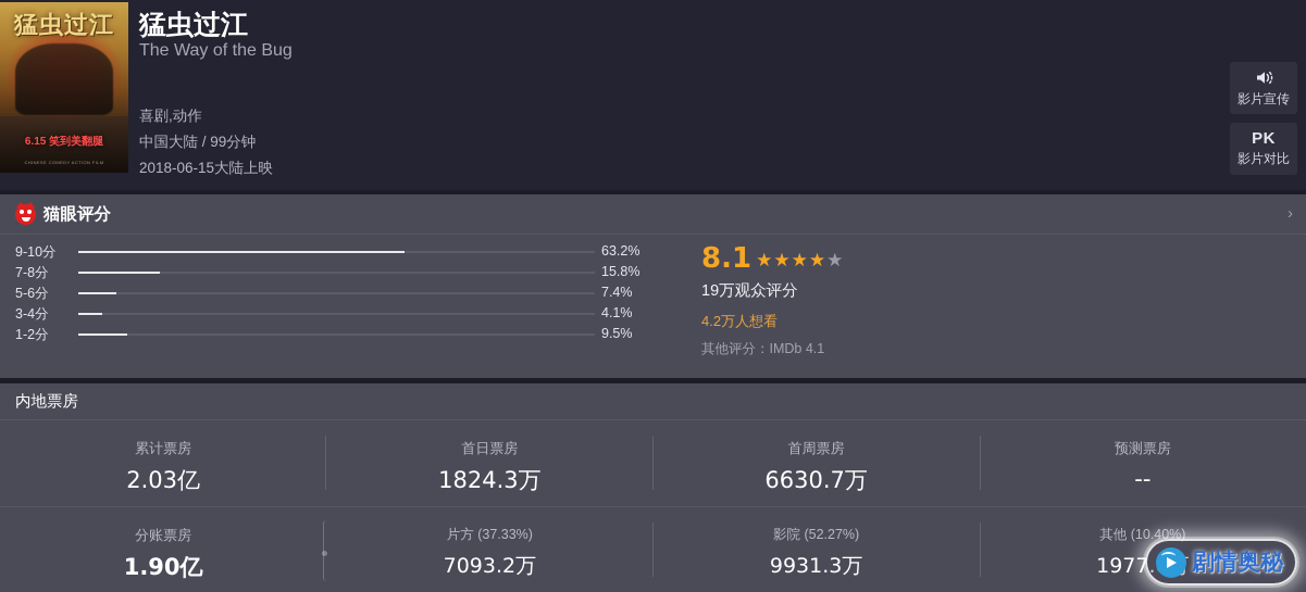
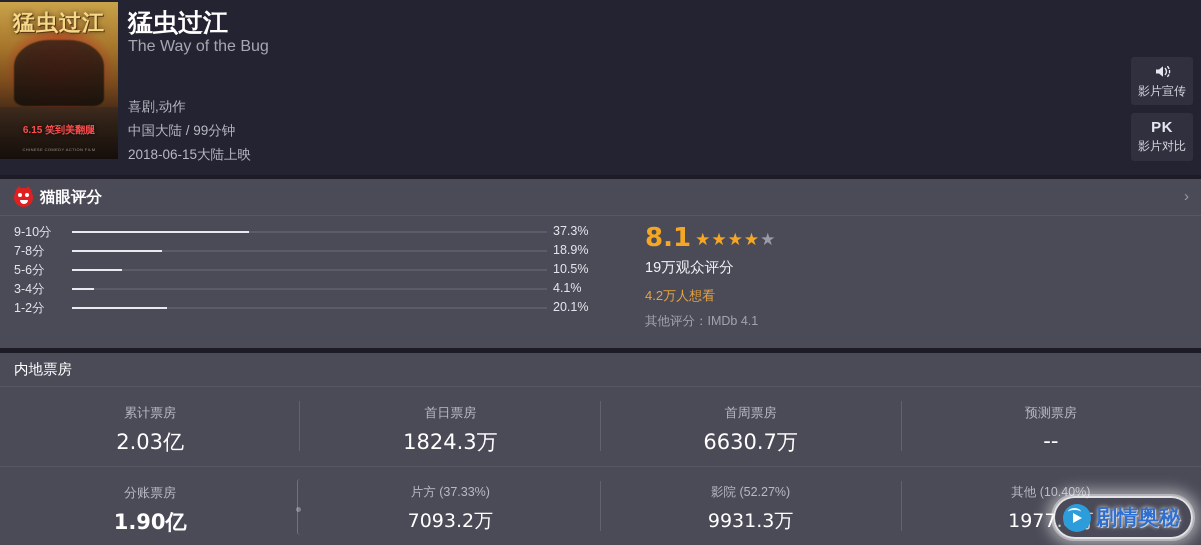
9-10分: 63.2% -> 37.3%
7-8分: 15.8% -> 18.9%
5-6分: 7.4% -> 10.5%
1-2分: 9.5% -> 20.1%
